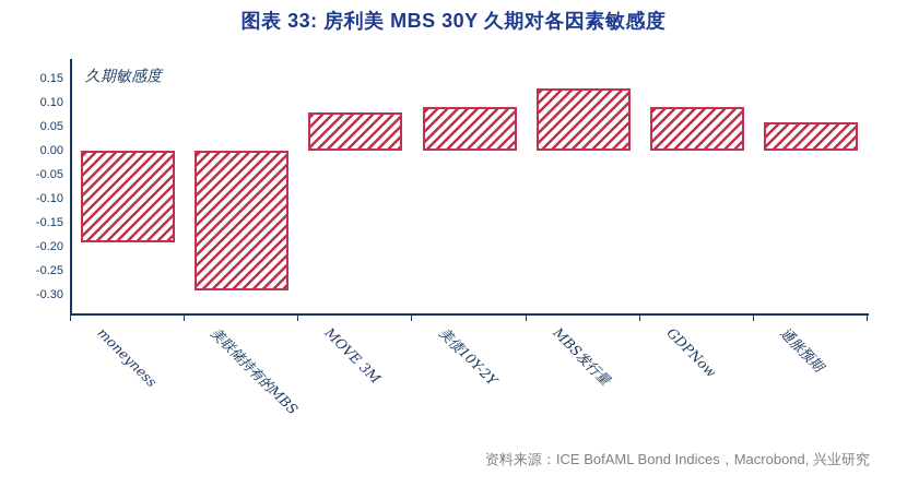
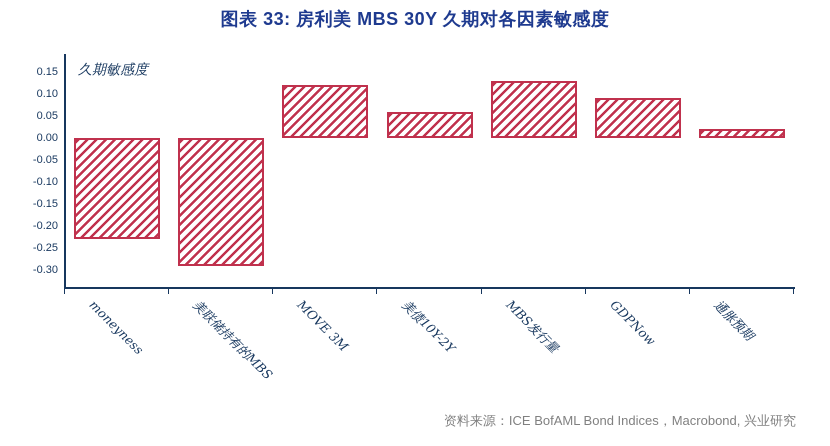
moneyness: -0.19 -> -0.23
MOVE 3M: 0.08 -> 0.12
美债10Y-2Y: 0.09 -> 0.06
通胀预期: 0.06 -> 0.02
